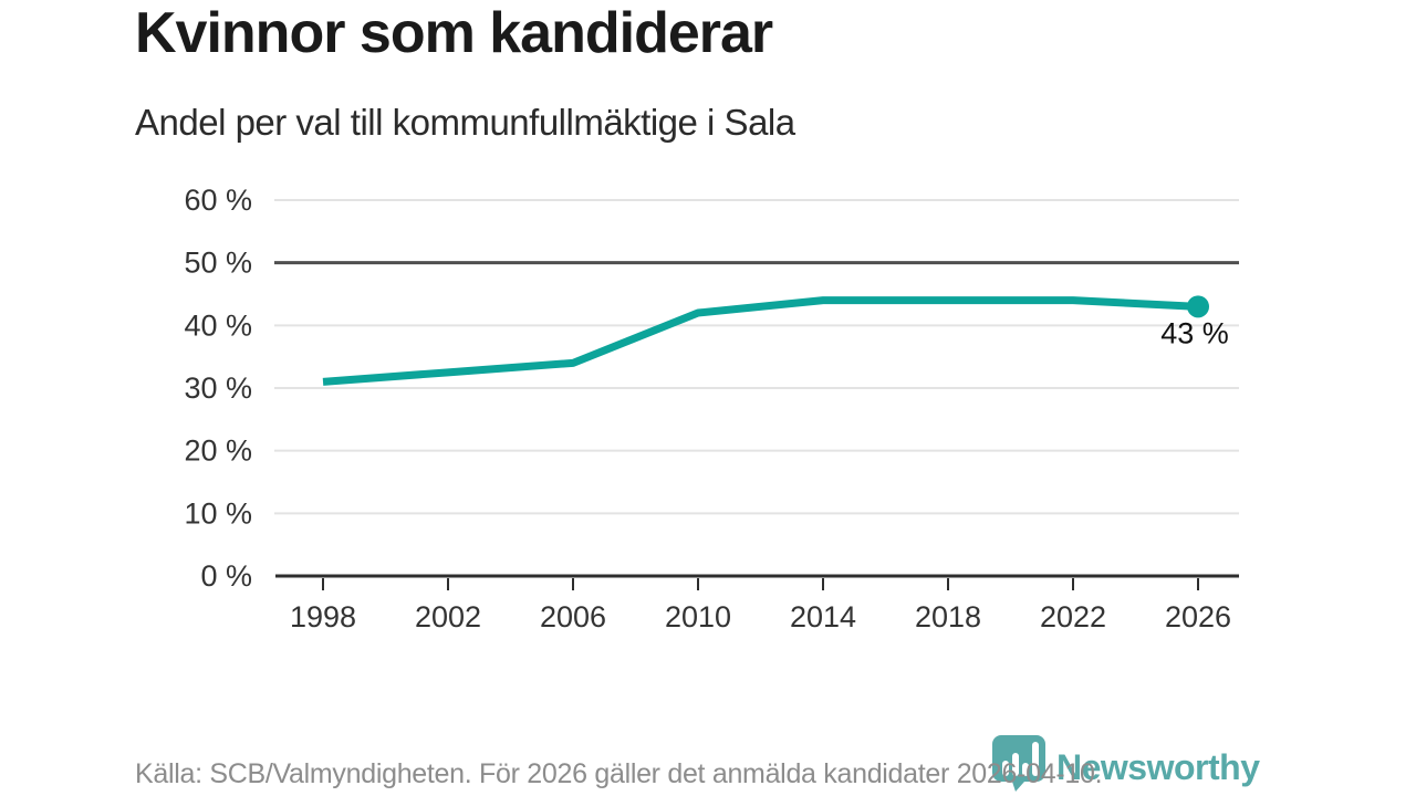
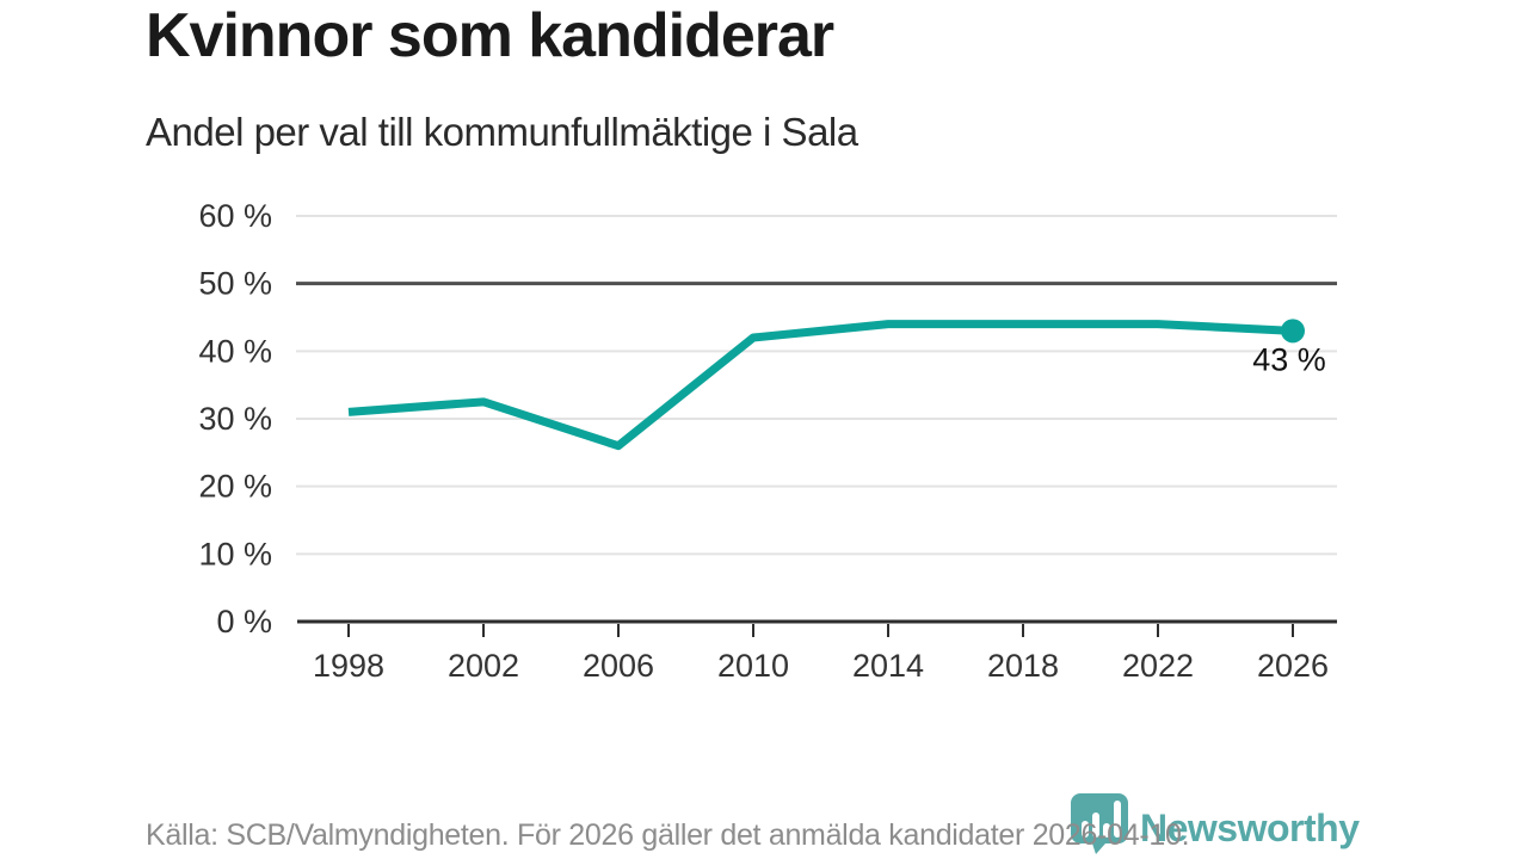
2006: 34% -> 26%
